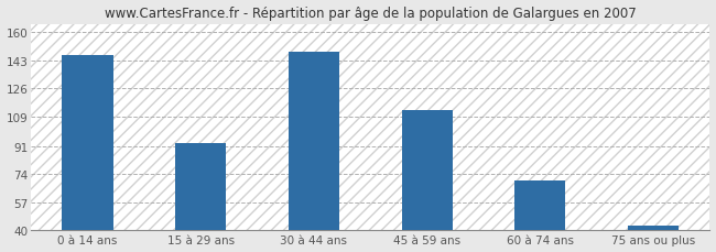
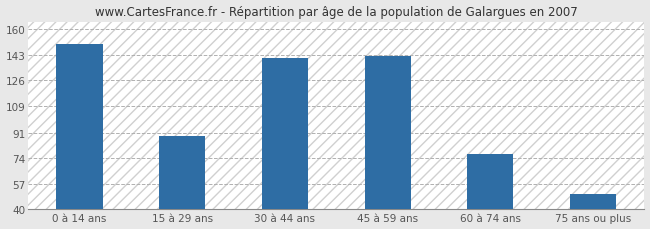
0 à 14 ans: 146 -> 150
15 à 29 ans: 93 -> 89
30 à 44 ans: 148 -> 141
45 à 59 ans: 113 -> 142
60 à 74 ans: 70 -> 77
75 ans ou plus: 43 -> 50
